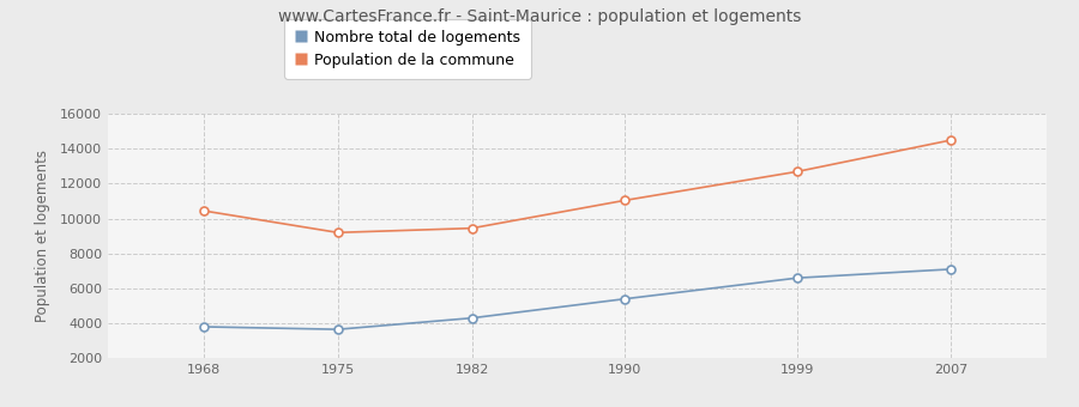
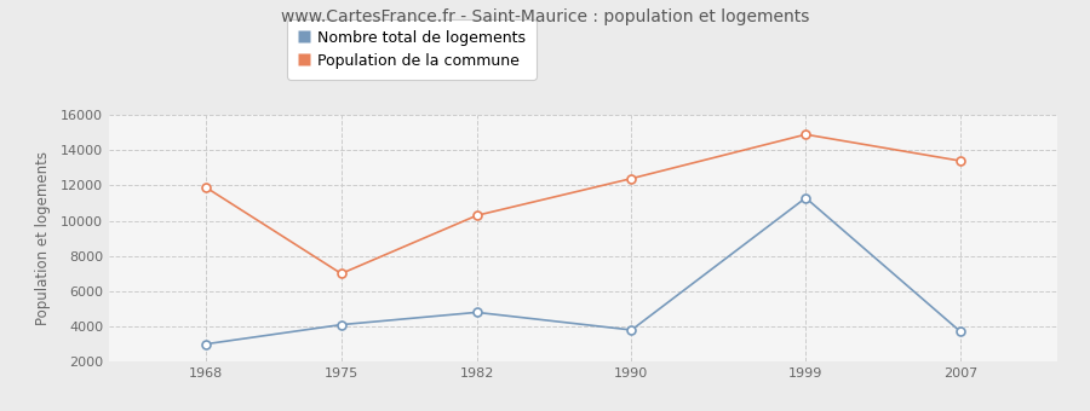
Nombre total de logements/1968: 3800 -> 3000
Population de la commune/1968: 10400 -> 11900
Nombre total de logements/1975: 3600 -> 4100
Population de la commune/1975: 9200 -> 7000
Nombre total de logements/1982: 4300 -> 4800
Population de la commune/1982: 9400 -> 10300
Nombre total de logements/1990: 5400 -> 3800
Population de la commune/1990: 11000 -> 12400
Nombre total de logements/1999: 6600 -> 11300
Population de la commune/1999: 12700 -> 14900
Nombre total de logements/2007: 7100 -> 3700
Population de la commune/2007: 14500 -> 13400
